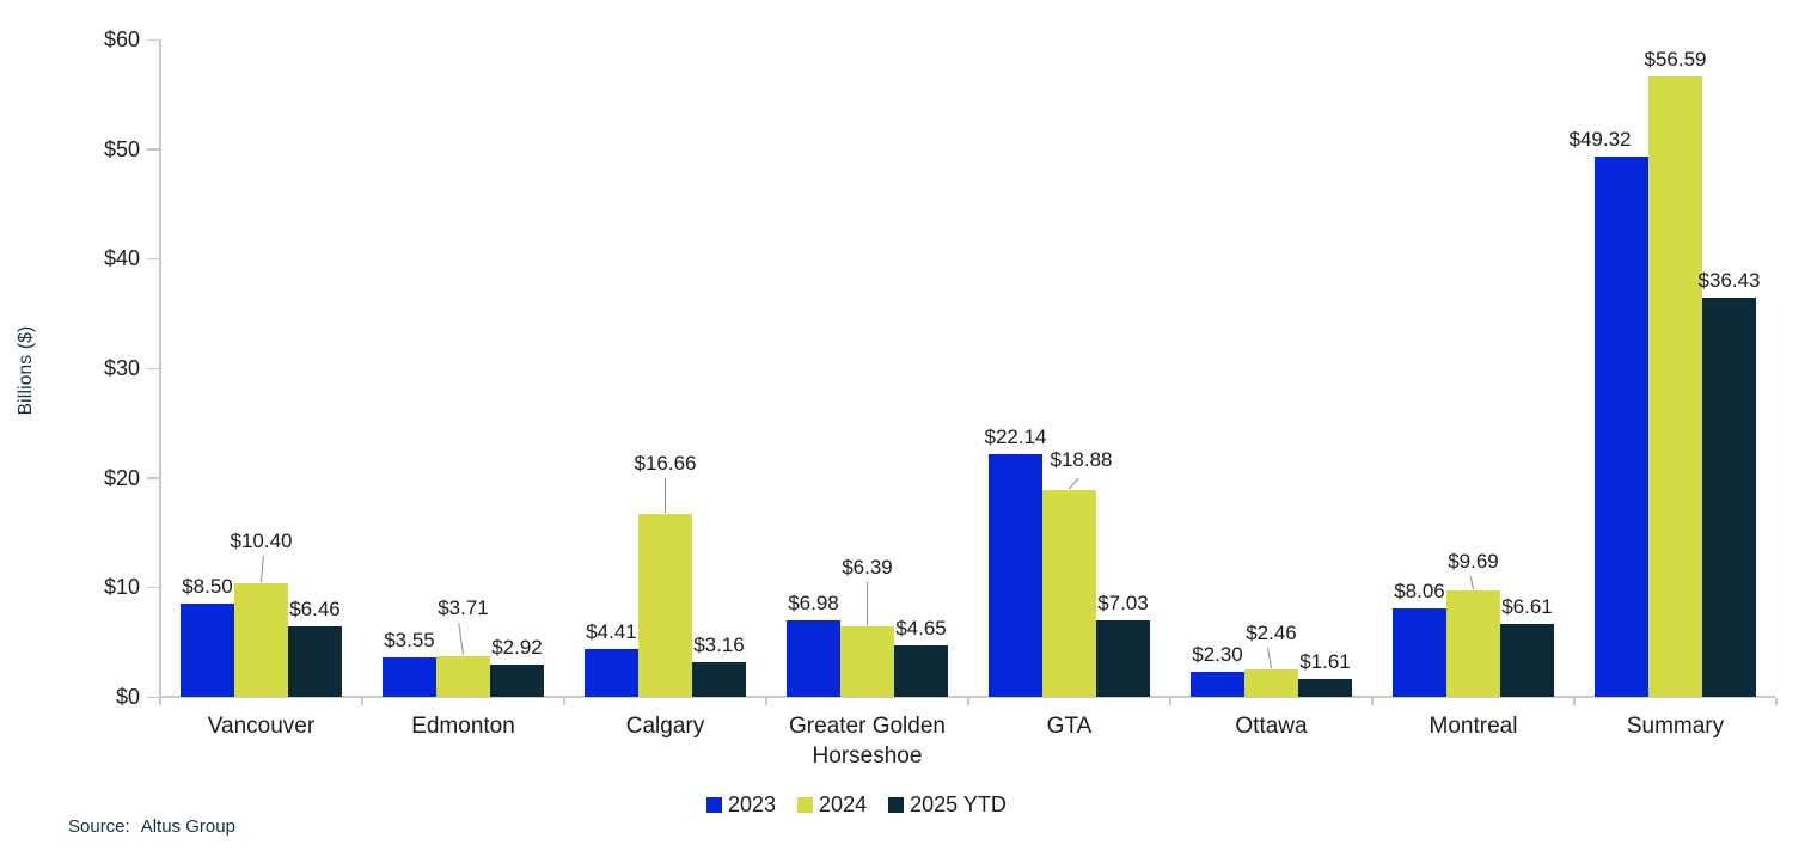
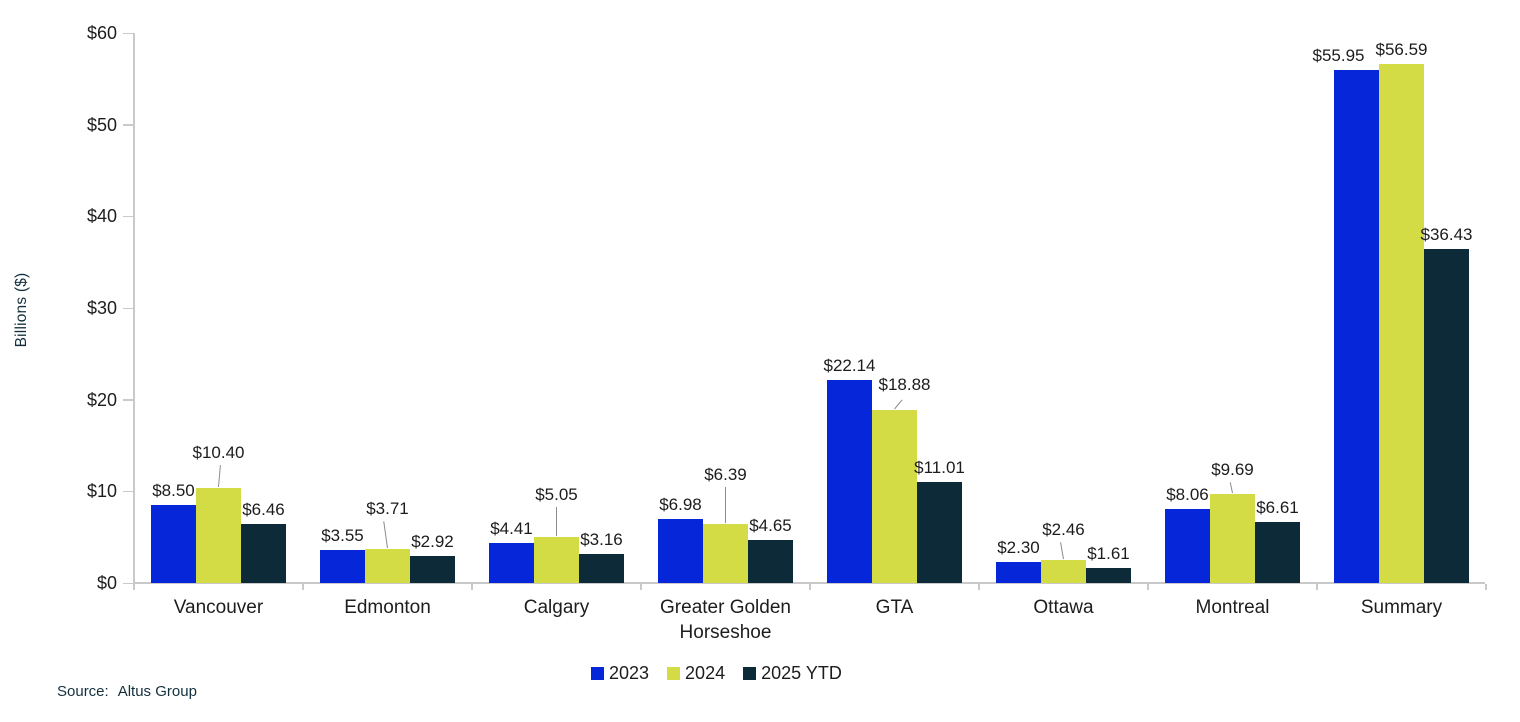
2024/Calgary: $16.66 -> $5.05
2025 YTD/GTA: $7.03 -> $11.01
2023/Summary: $49.32 -> $55.95
